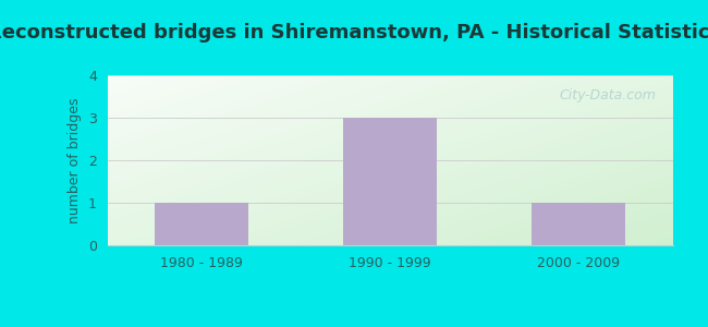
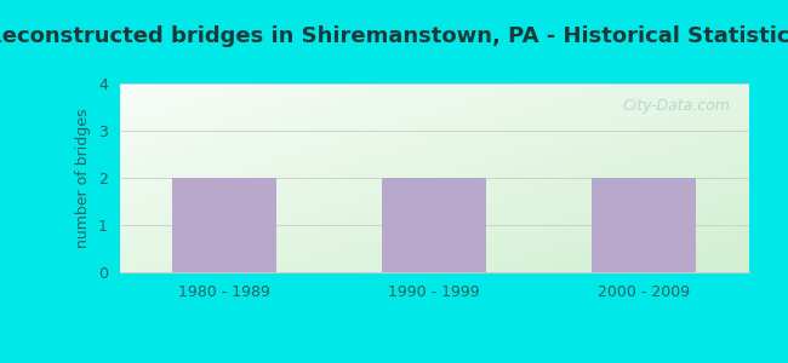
1980 - 1989: 1 -> 2
1990 - 1999: 3 -> 2
2000 - 2009: 1 -> 2
